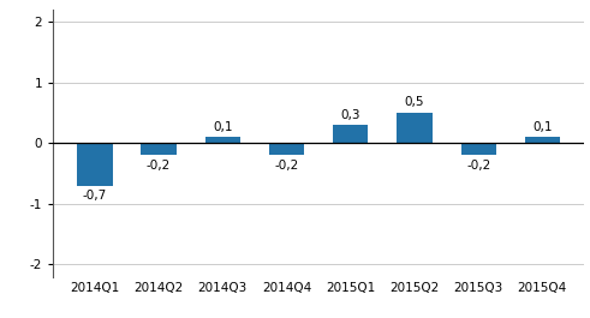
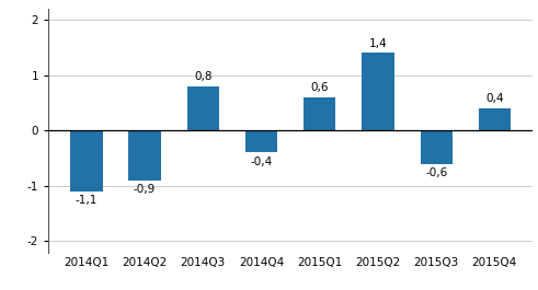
2014Q1: -0,7 -> -1,1
2014Q2: -0,2 -> -0,9
2014Q3: 0,1 -> 0,8
2014Q4: -0,2 -> -0,4
2015Q1: 0,3 -> 0,6
2015Q2: 0,5 -> 1,4
2015Q3: -0,2 -> -0,6
2015Q4: 0,1 -> 0,4
